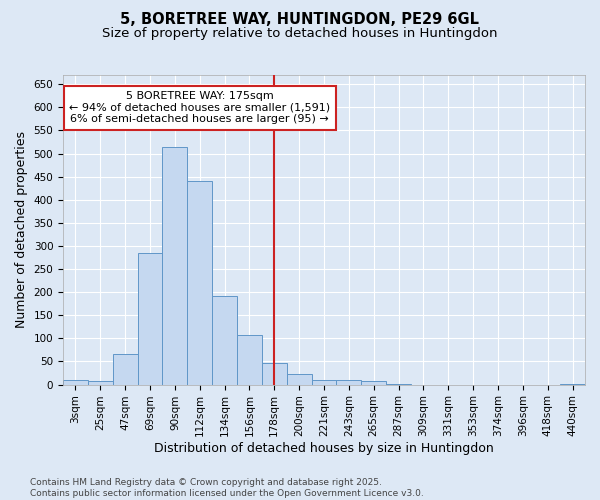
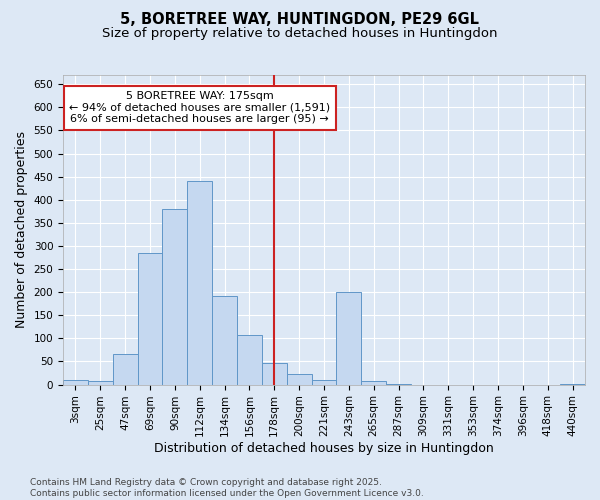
90sqm: 515 -> 380
243sqm: 10 -> 200
